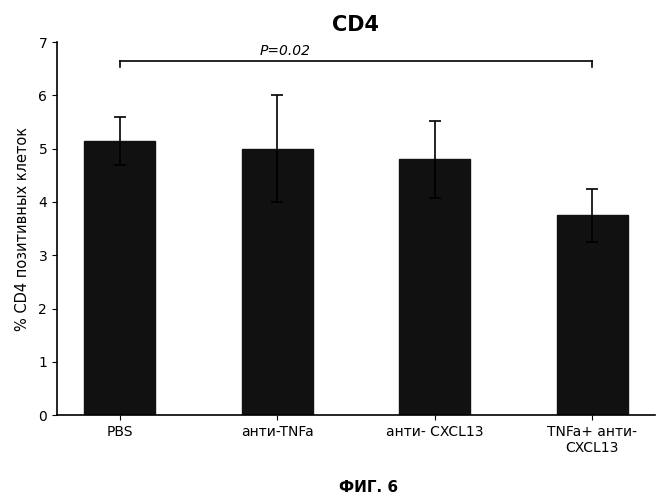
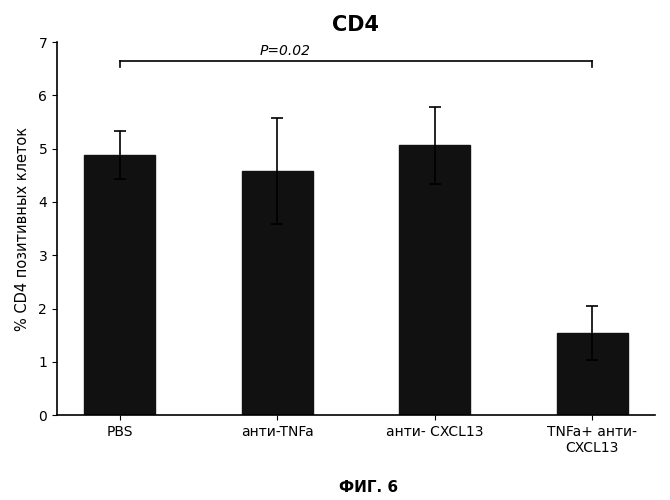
PBS: 5.15 -> 4.88
анти-TNFa: 5.00 -> 4.58
анти- CXCL13: 4.80 -> 5.06
TNFa+ анти- CXCL13: 3.75 -> 1.54
